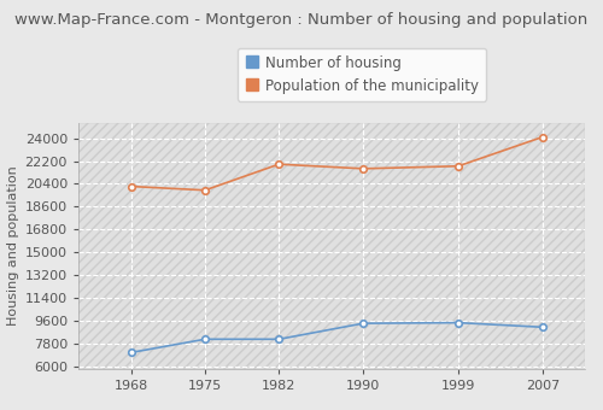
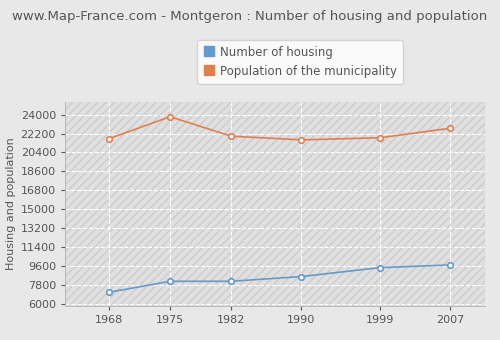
Population of the municipality/1968: 20200 -> 21700
Population of the municipality/1975: 19900 -> 23800
Number of housing/1990: 9400 -> 8600
Number of housing/2007: 9100 -> 9700
Population of the municipality/2007: 24100 -> 22700
